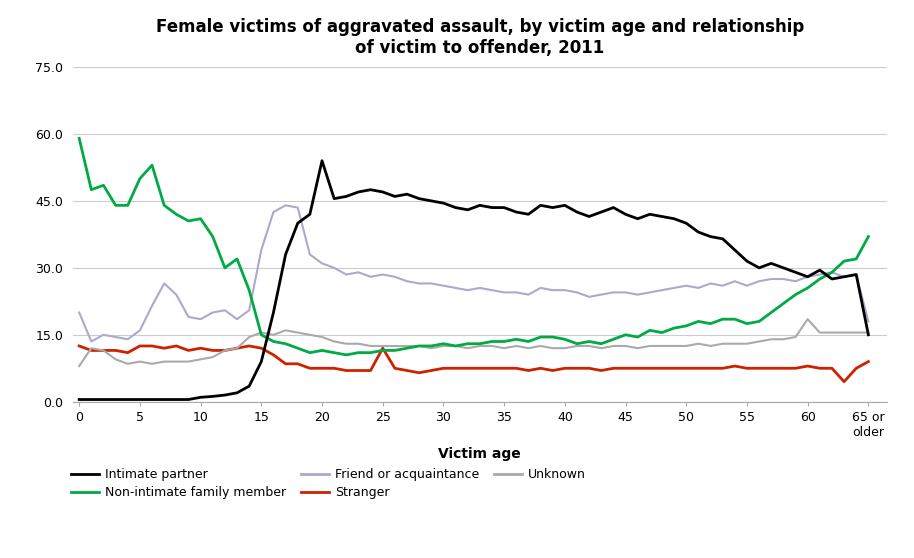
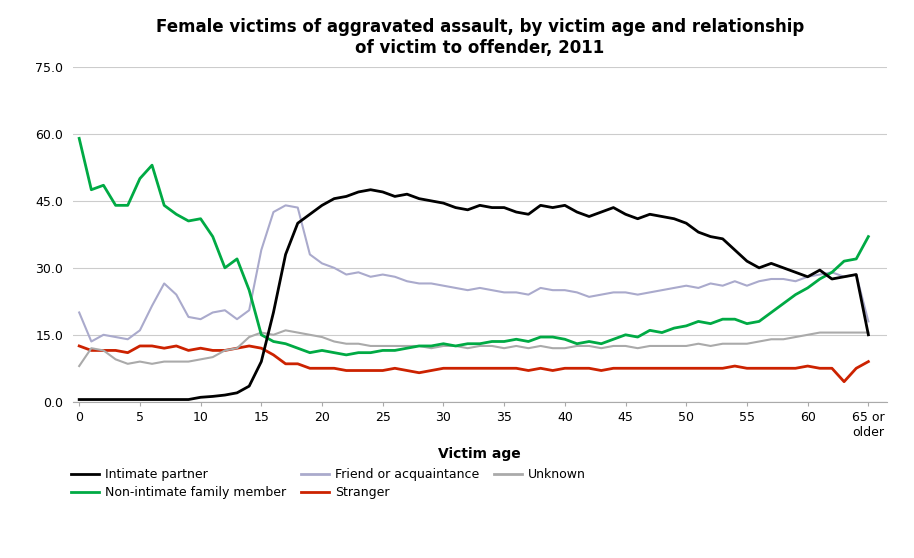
Intimate partner/20: 54.0 -> 44.0
Stranger/25: 12.0 -> 7.0
Unknown/60: 18.5 -> 15.0
